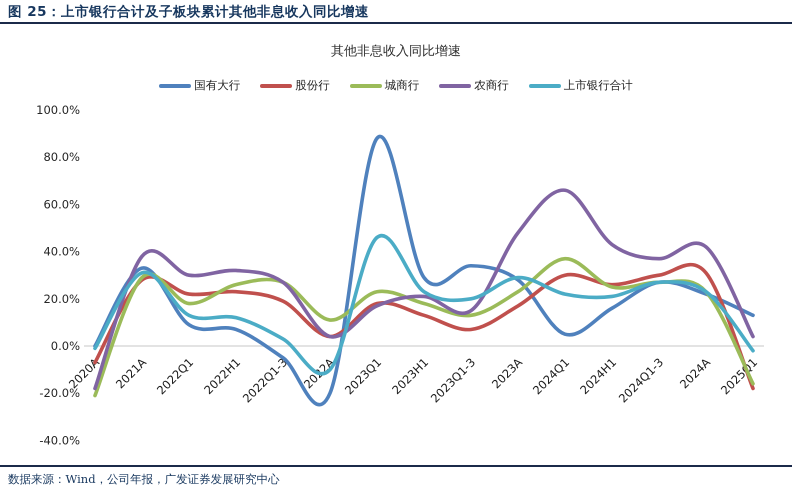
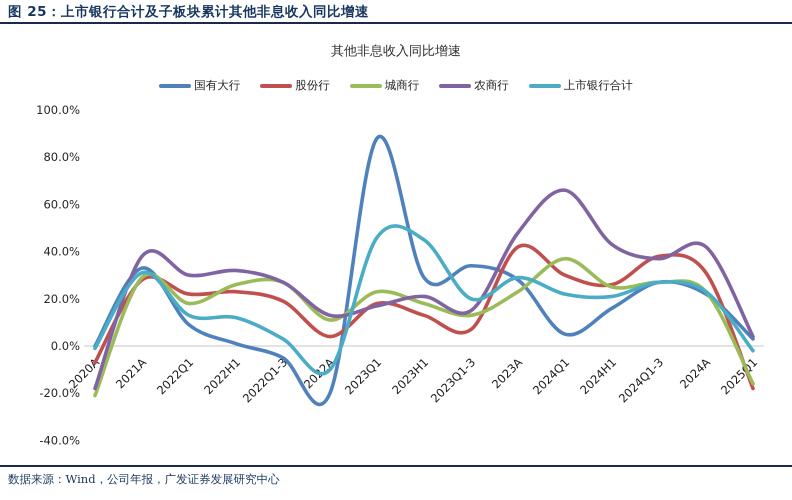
国有大行/2022H1: 7% -> 1%
农商行/2022A: 4% -> 13%
上市银行合计/2023H1: 23% -> 45%
股份行/2023A: 17% -> 42%
股份行/2024Q1-3: 30% -> 38%
国有大行/2025Q1: 13% -> 3%
